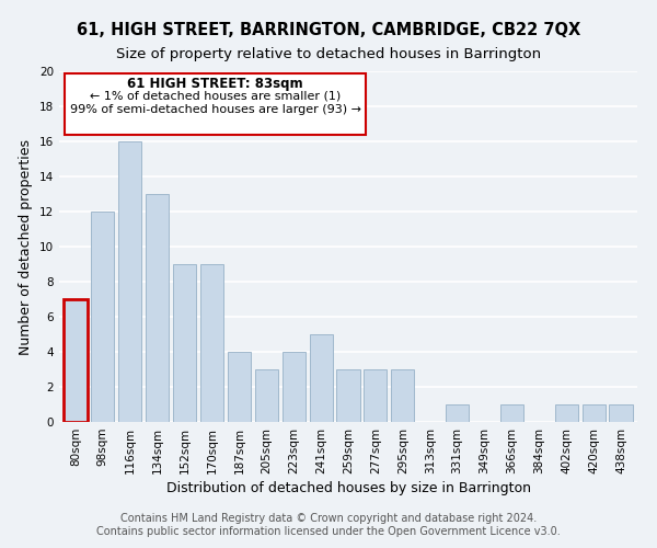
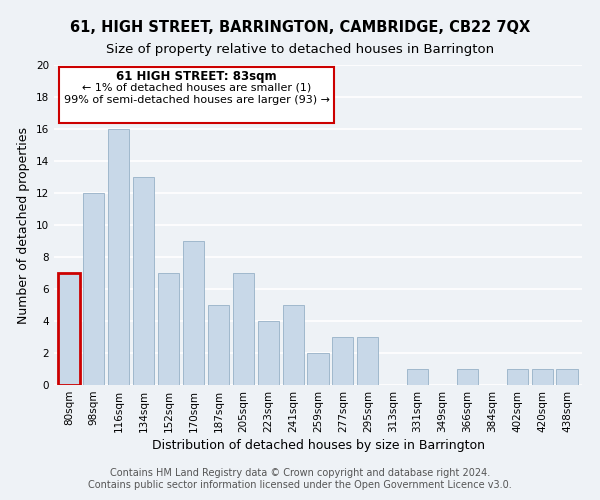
152sqm: 9 -> 7
187sqm: 4 -> 5
205sqm: 3 -> 7
259sqm: 3 -> 2
